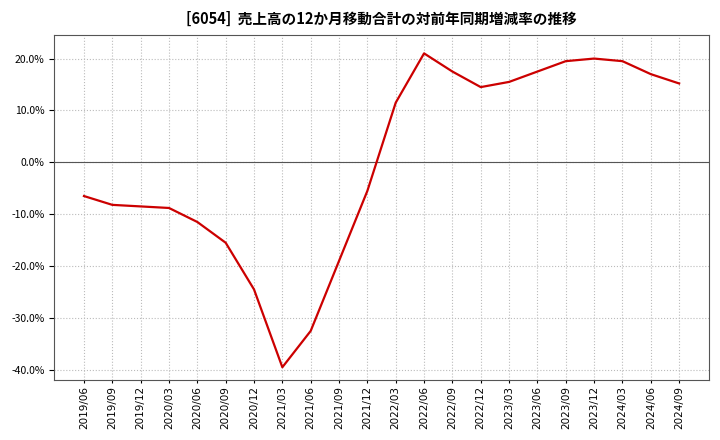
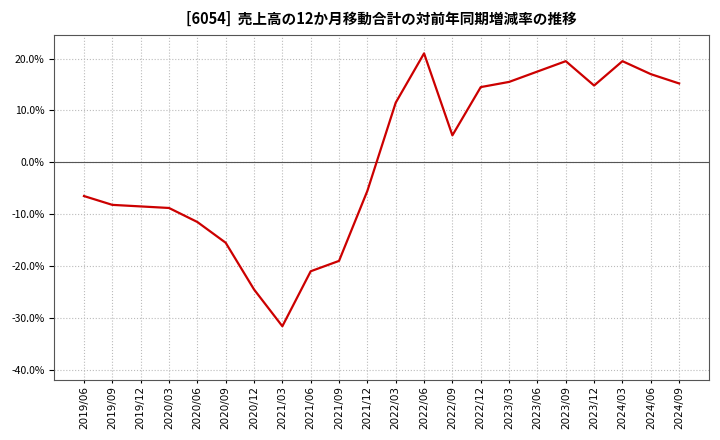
2021/03: -39.5% -> -31.6%
2021/06: -32.5% -> -21.0%
2022/09: 17.5% -> 5.2%
2023/12: 20.0% -> 14.8%
